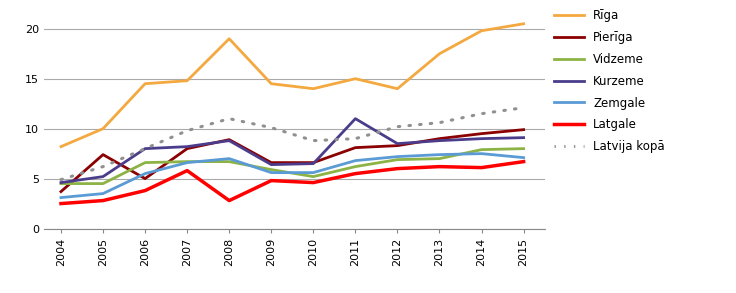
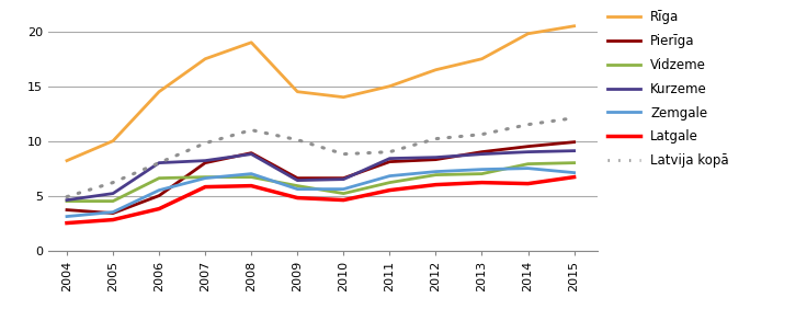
Pierīga/2005: 7.4 -> 3.4
Rīga/2007: 14.8 -> 17.5
Latgale/2008: 2.8 -> 5.9
Kurzeme/2011: 11.0 -> 8.4
Rīga/2012: 14.0 -> 16.5
